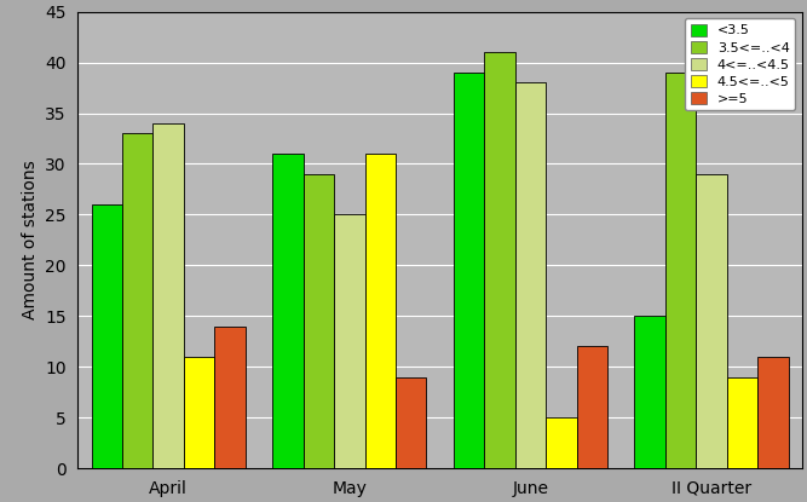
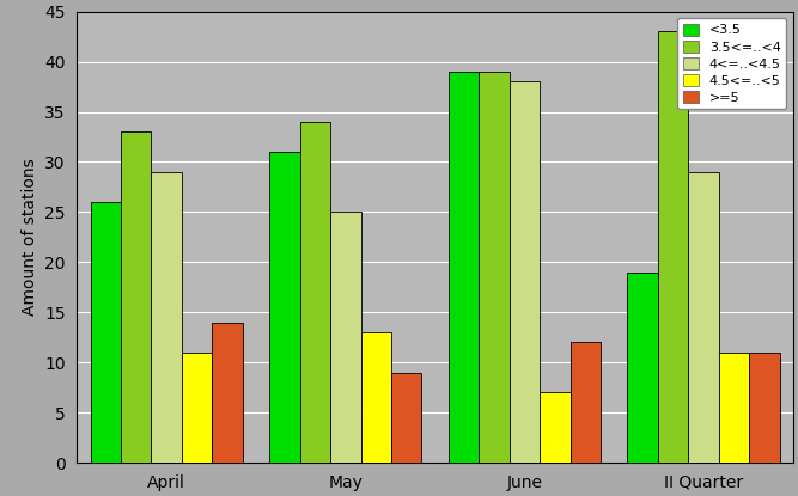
4<=..<4.5/April: 34 -> 29
3.5<=..<4/May: 29 -> 34
4.5<=..<5/May: 31 -> 13
3.5<=..<4/June: 41 -> 39
4.5<=..<5/June: 5 -> 7
<3.5/II Quarter: 15 -> 19
3.5<=..<4/II Quarter: 39 -> 43
4.5<=..<5/II Quarter: 9 -> 11
